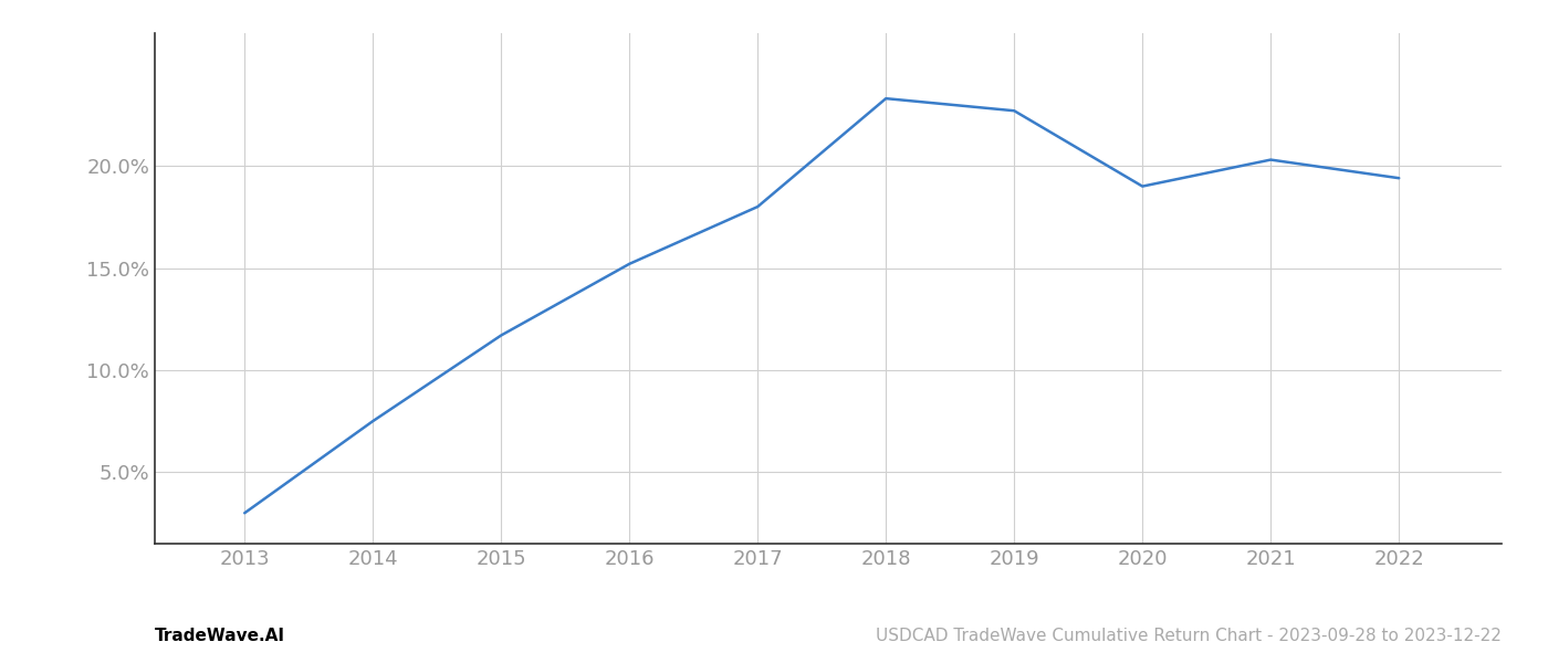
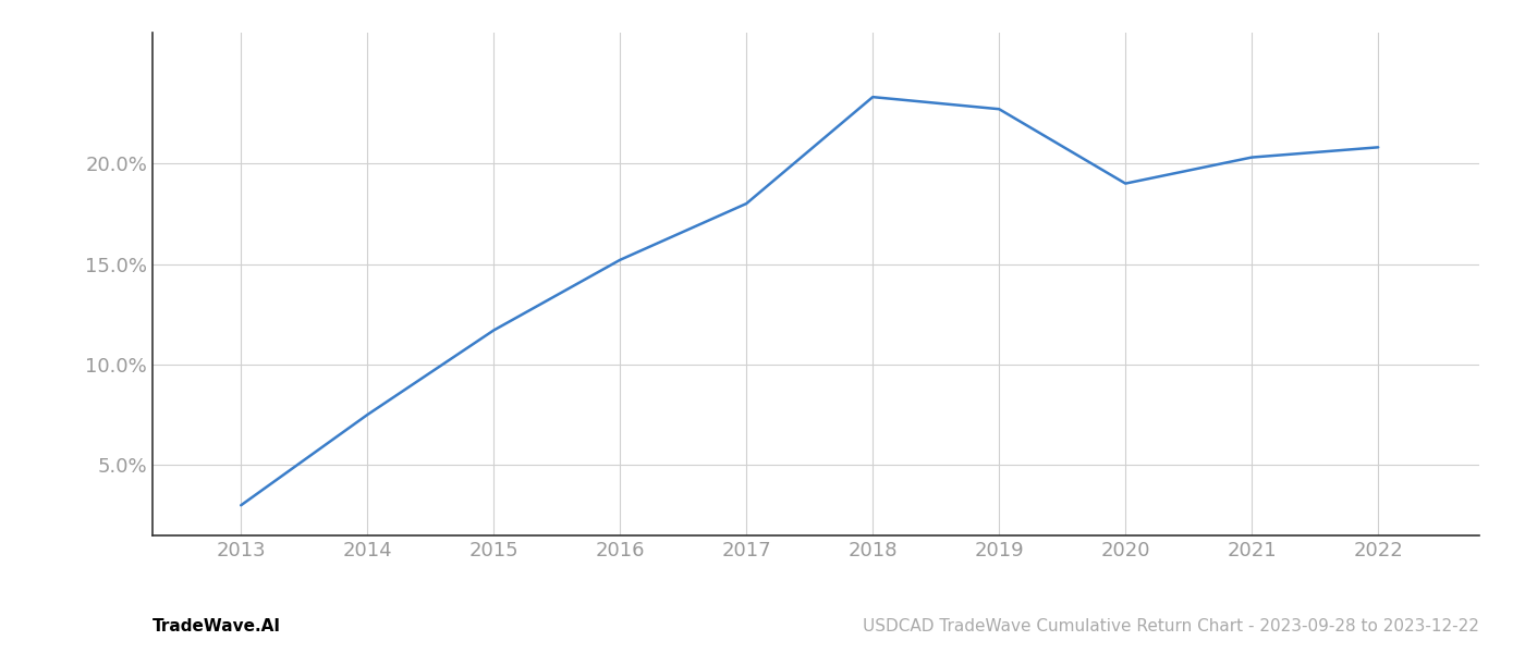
2022: 19.4% -> 20.8%
